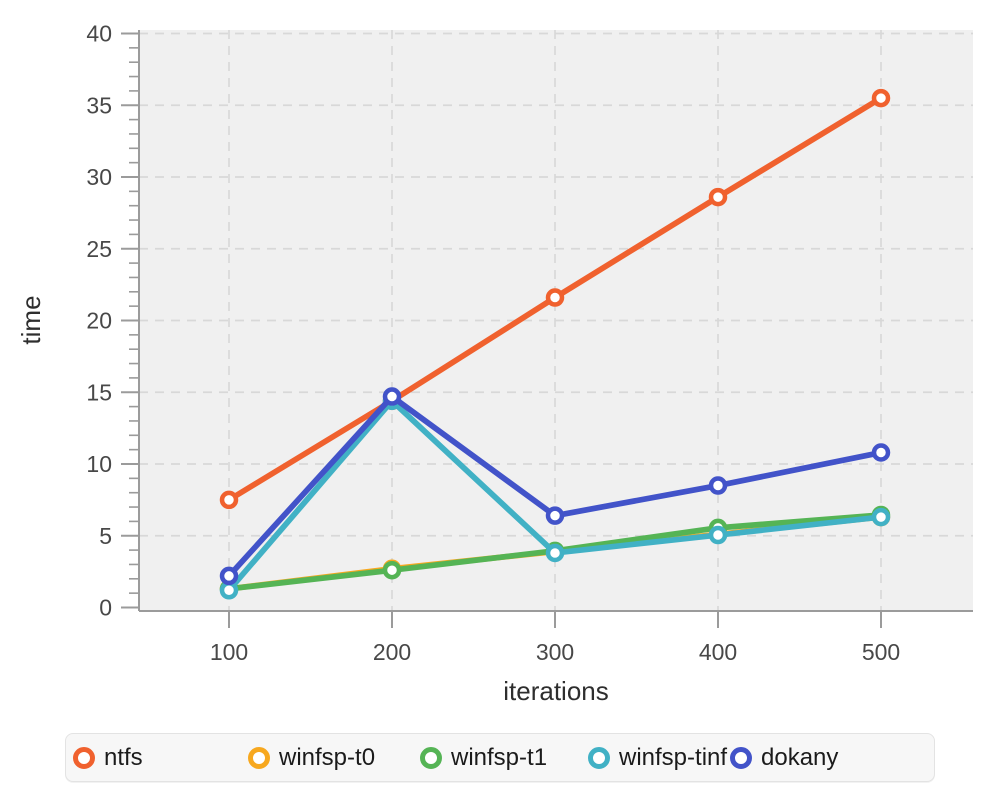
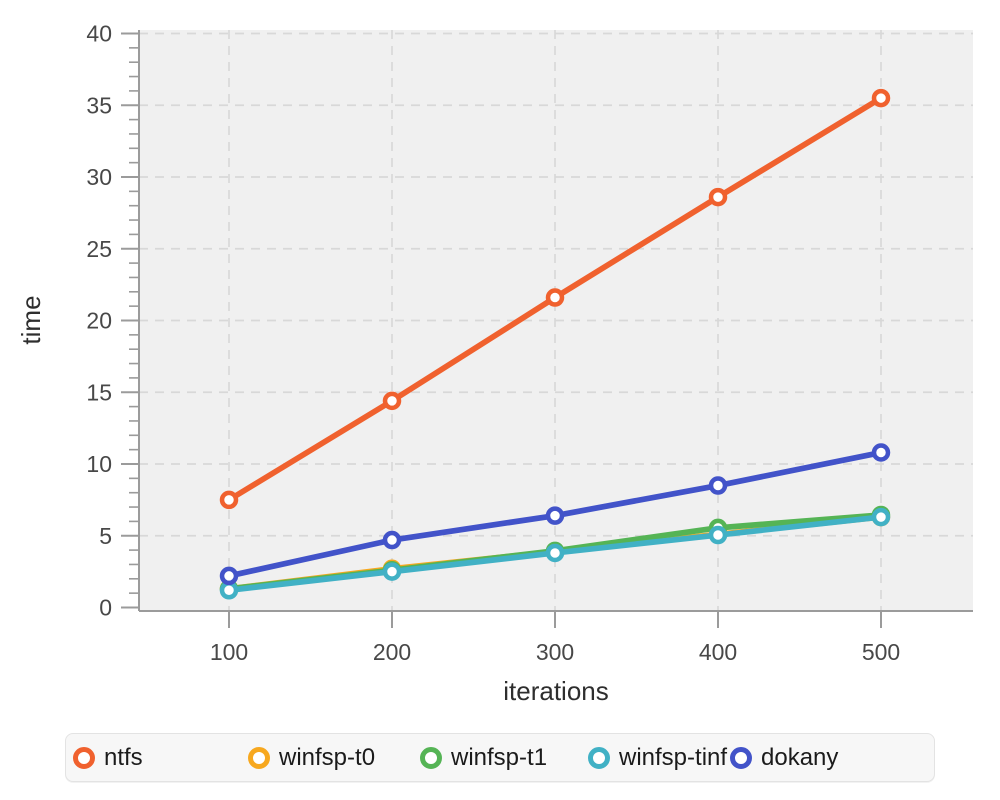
winfsp-tinf/200: 14.4 -> 2.5
dokany/200: 14.7 -> 4.7
